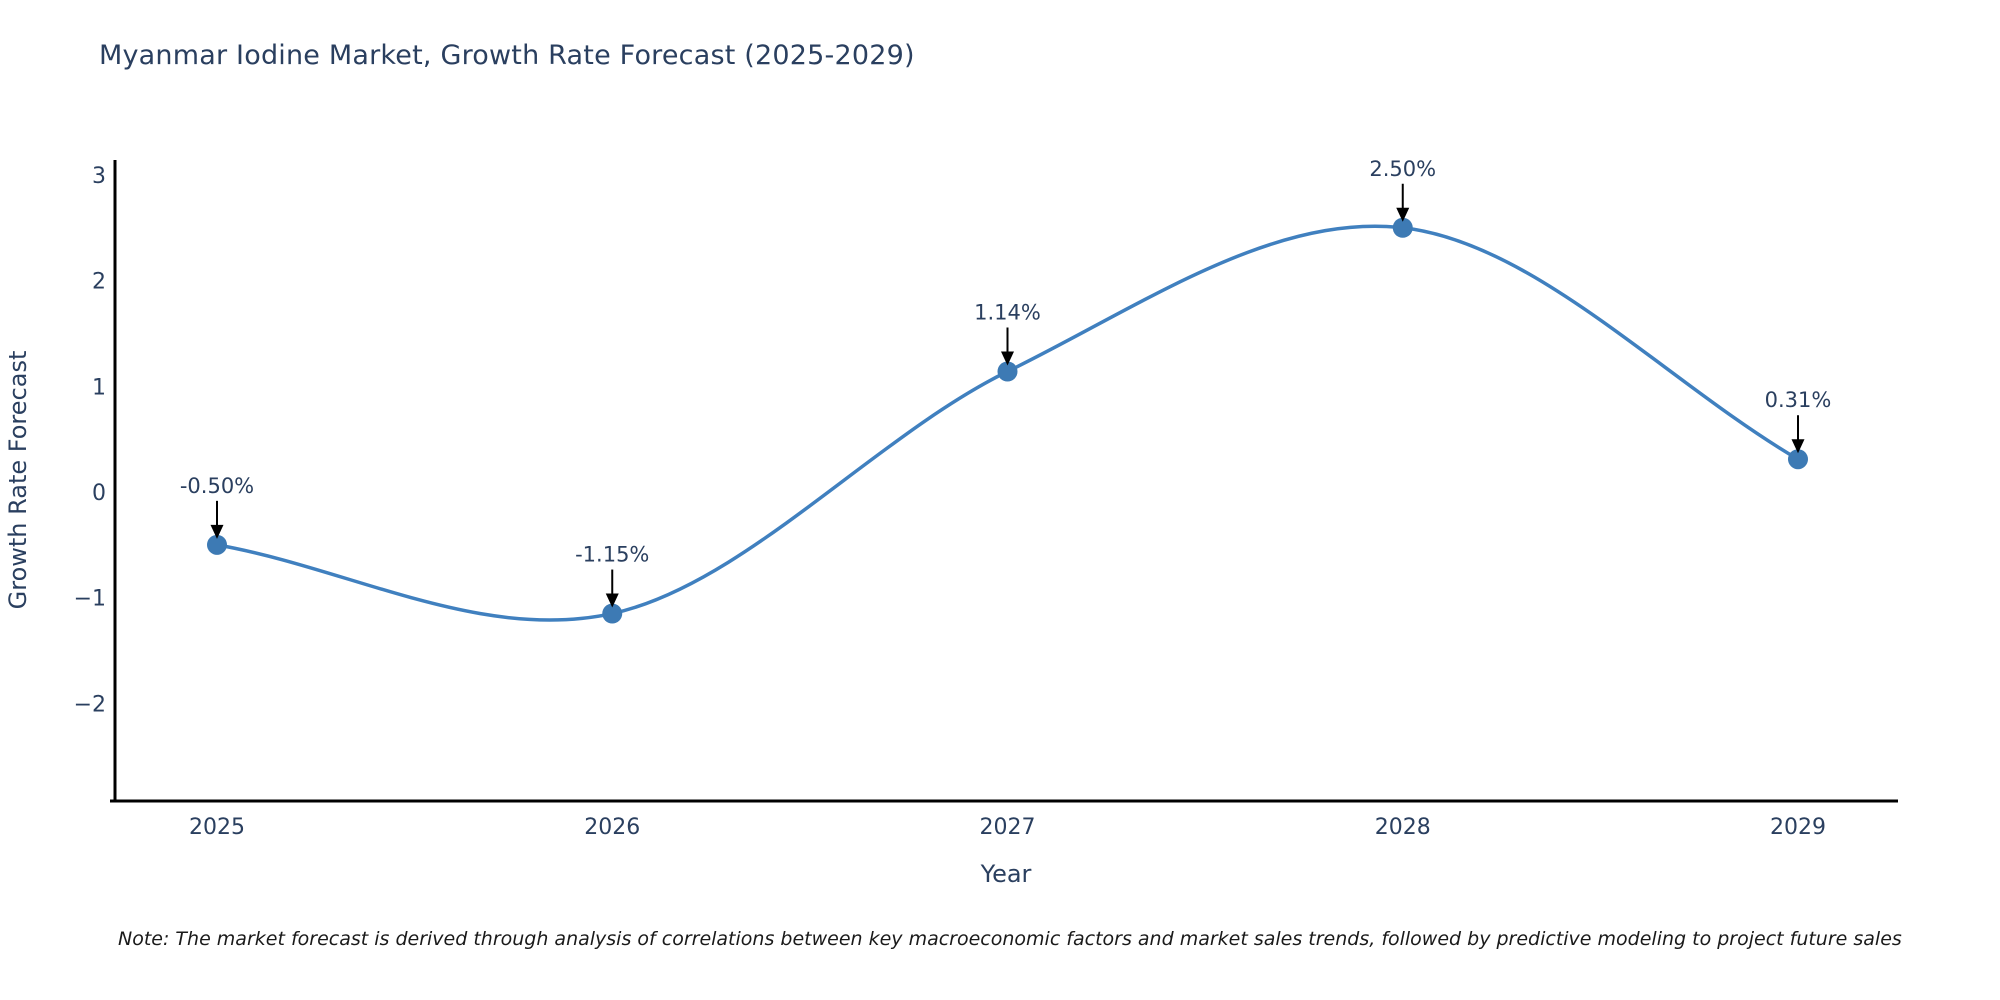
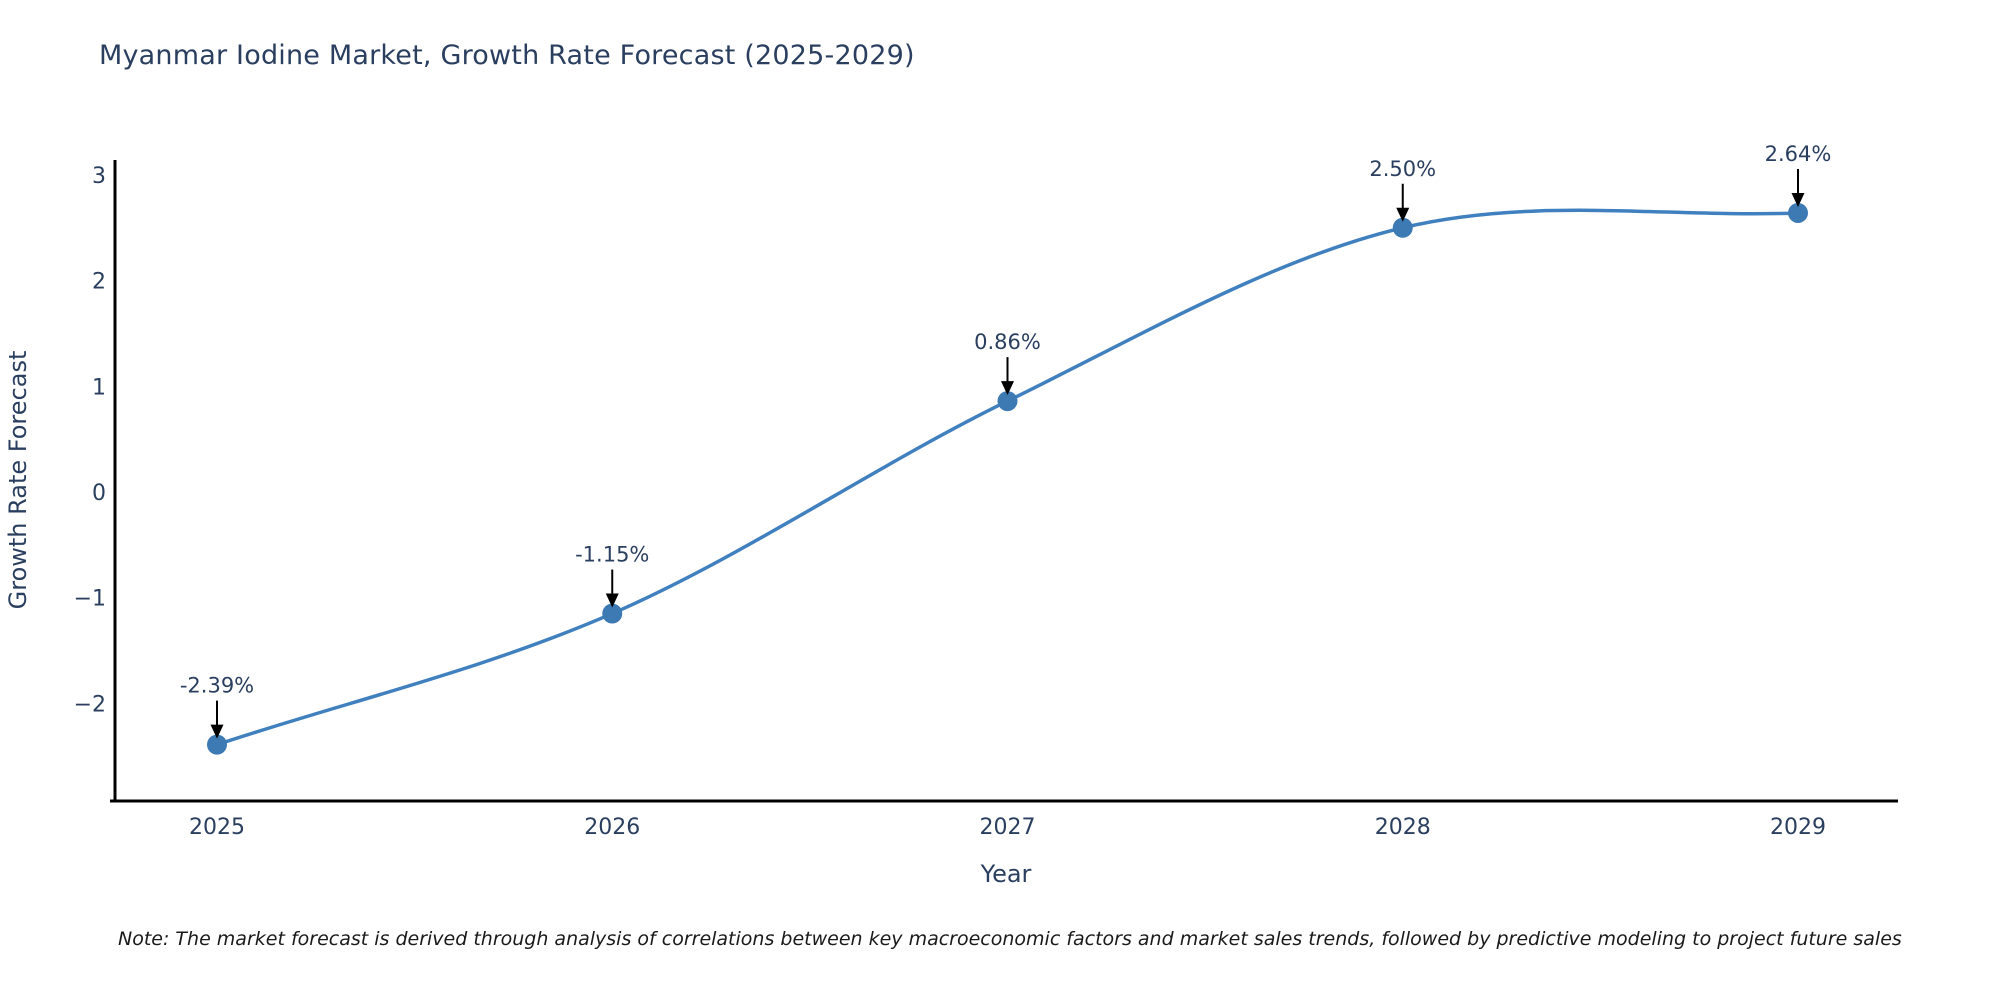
2025: -0.50% -> -2.39%
2027: 1.14% -> 0.86%
2029: 0.31% -> 2.64%
